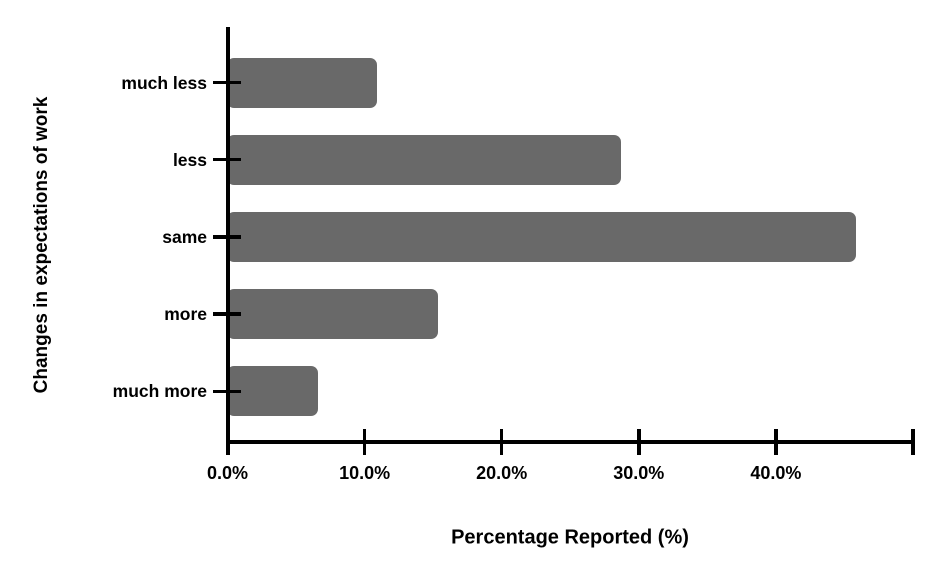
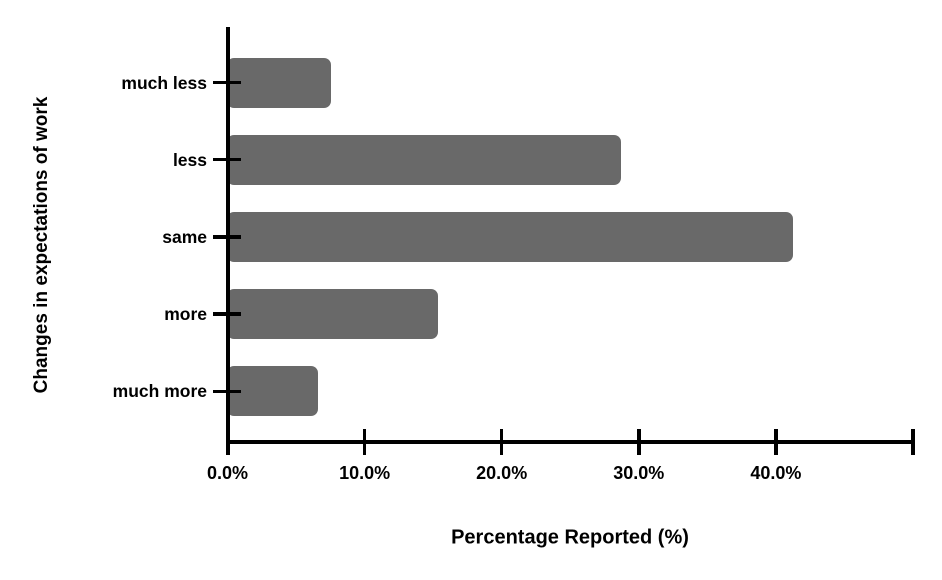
much less: 11.0% -> 7.6%
same: 45.9% -> 41.3%
